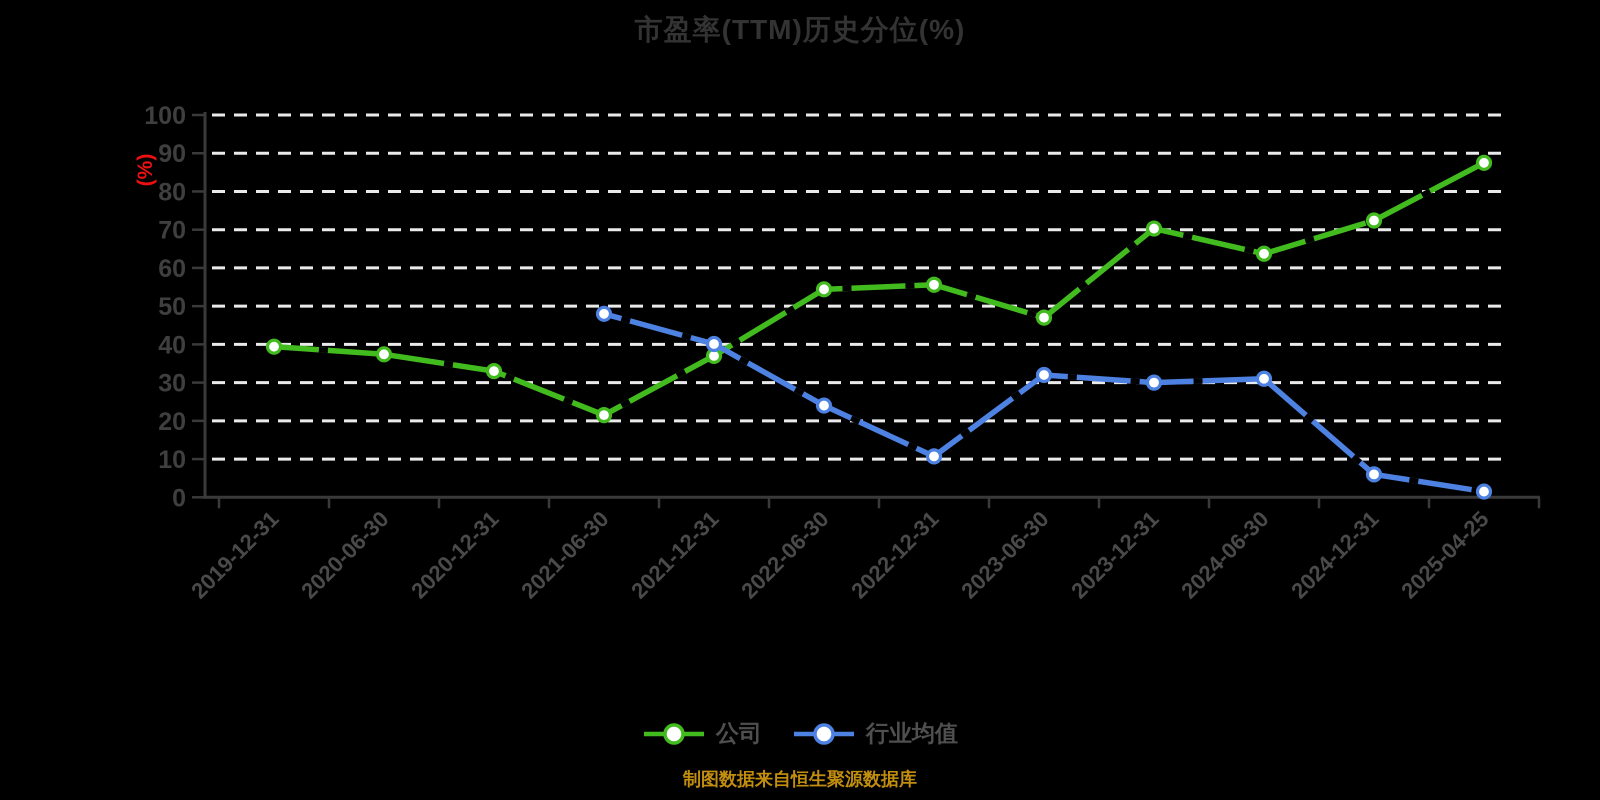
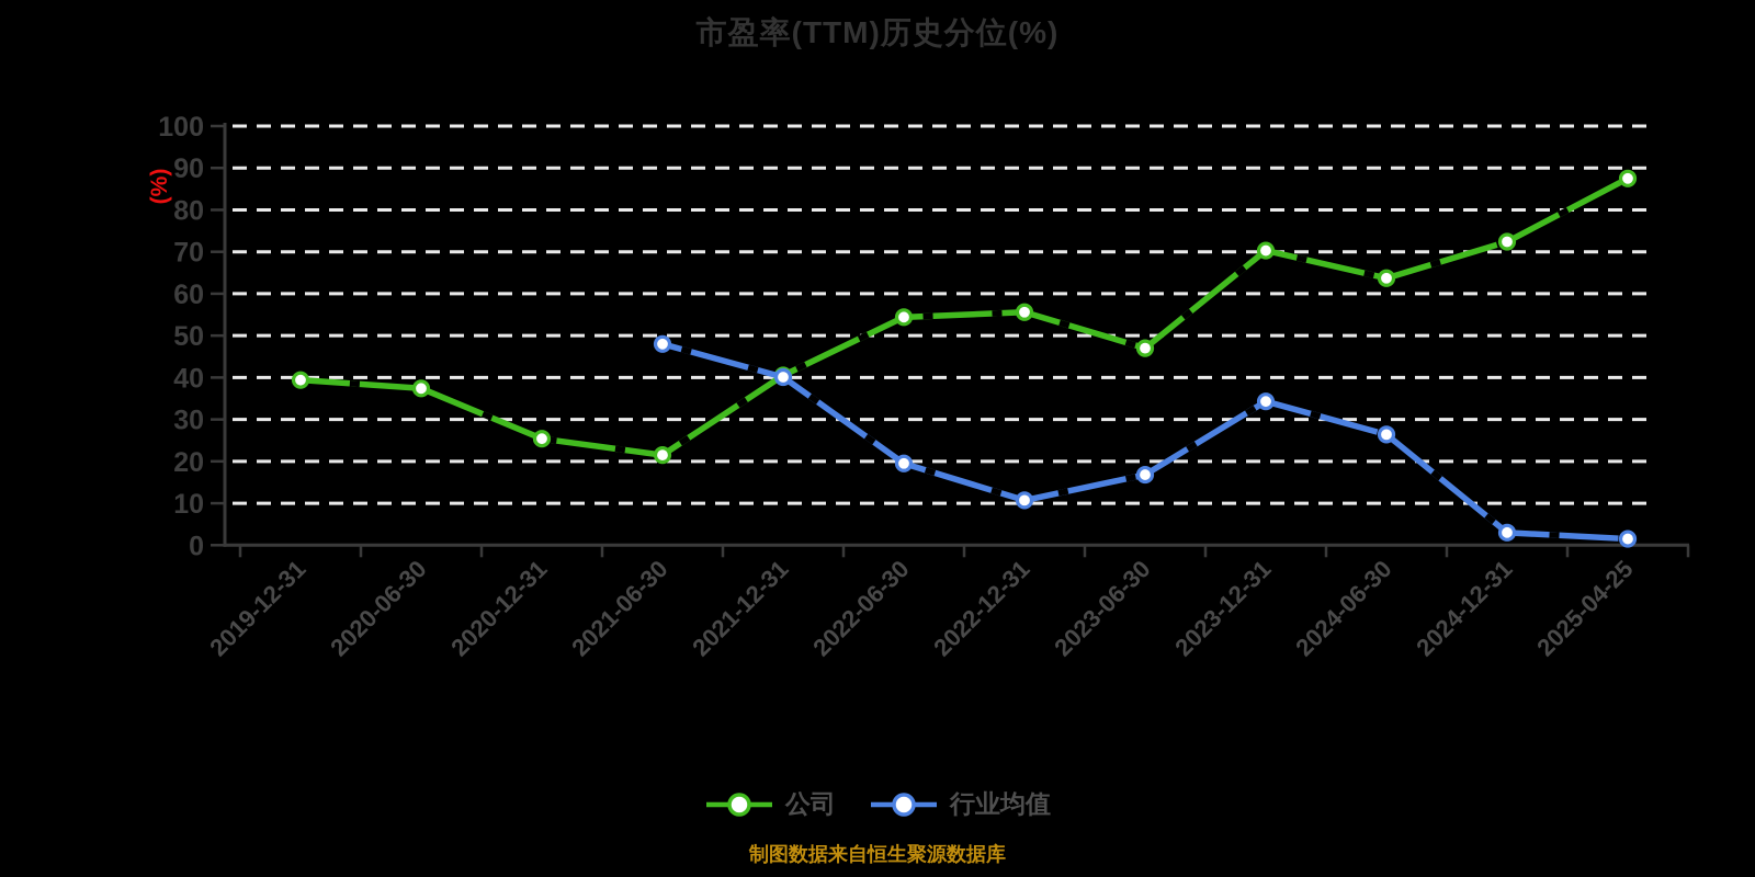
公司/2020-12-31: 33 -> 25
公司/2021-12-31: 37 -> 40
行业均值/2022-06-30: 24 -> 20
行业均值/2023-06-30: 32 -> 17
行业均值/2023-12-31: 30 -> 34
行业均值/2024-06-30: 31 -> 26
行业均值/2024-12-31: 6 -> 3
